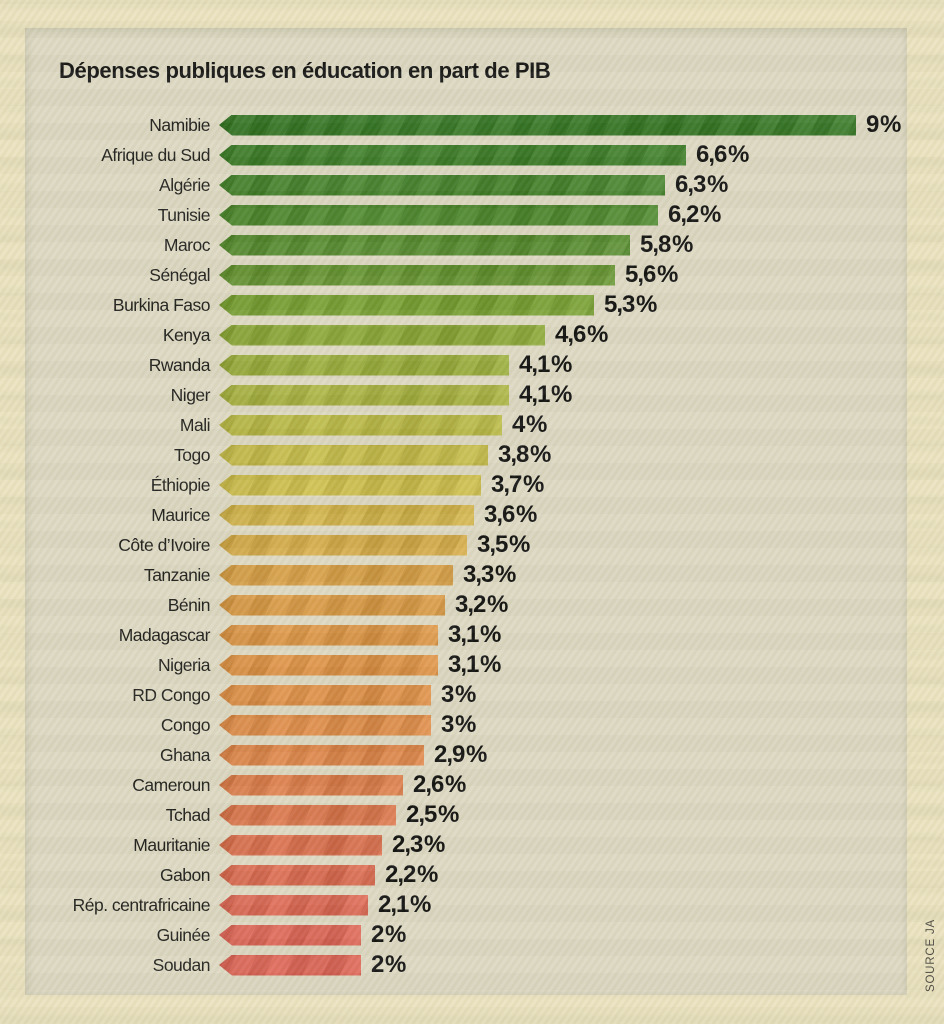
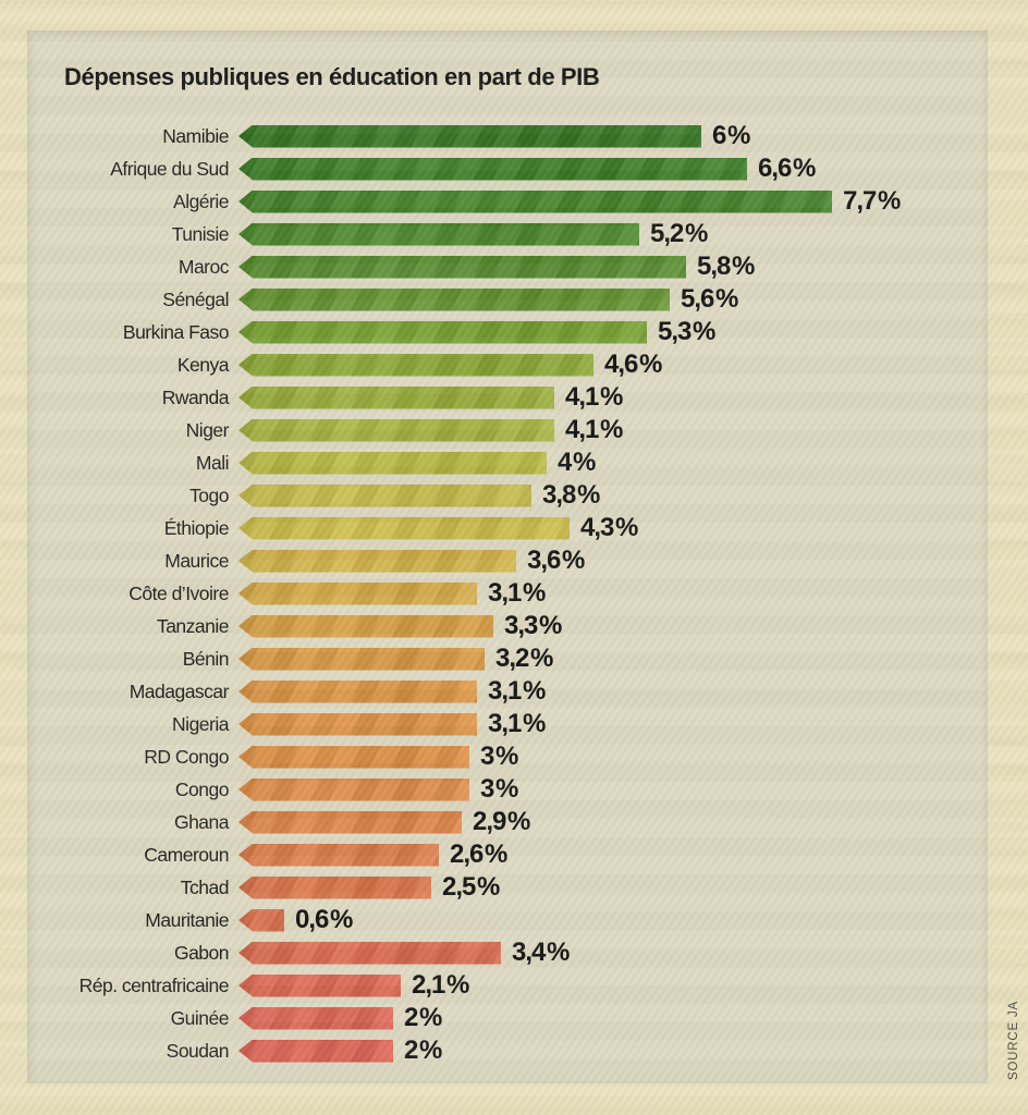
Namibie: 9 -> 6
Algérie: 6,3 -> 7,7
Tunisie: 6,2 -> 5,2
Éthiopie: 3,7 -> 4,3
Côte d’Ivoire: 3,5 -> 3,1
Mauritanie: 2,3 -> 0,6
Gabon: 2,2 -> 3,4
